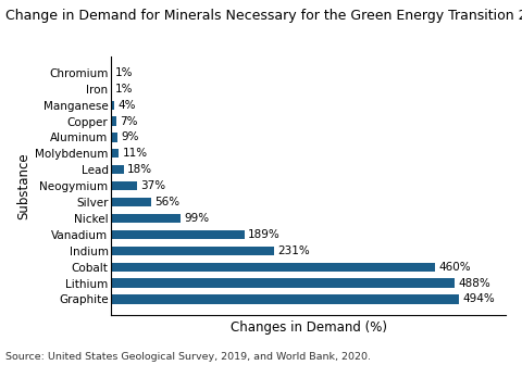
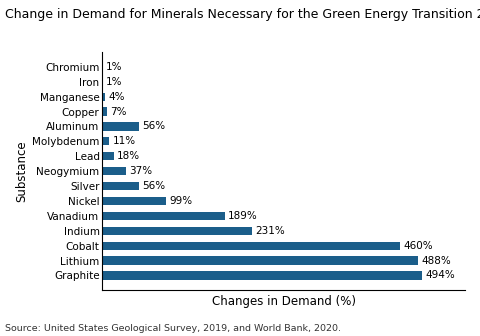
Aluminum: 9% -> 56%
